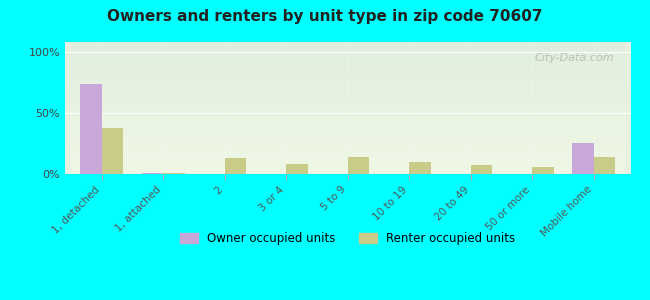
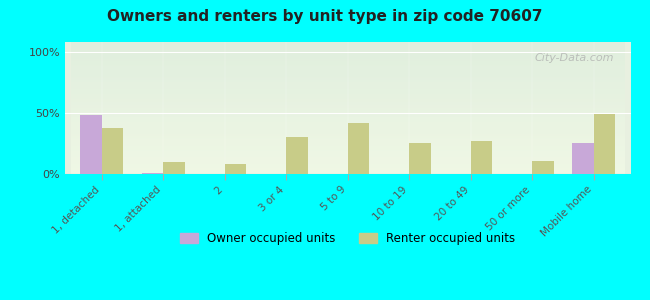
Owner occupied units/1, detached: 74% -> 48%
Renter occupied units/1, attached: 1% -> 10%
Renter occupied units/2: 13% -> 8%
Renter occupied units/3 or 4: 8% -> 30%
Renter occupied units/5 to 9: 14% -> 42%
Renter occupied units/10 to 19: 10% -> 25%
Renter occupied units/20 to 49: 7% -> 27%
Renter occupied units/50 or more: 6% -> 11%
Renter occupied units/Mobile home: 14% -> 49%
